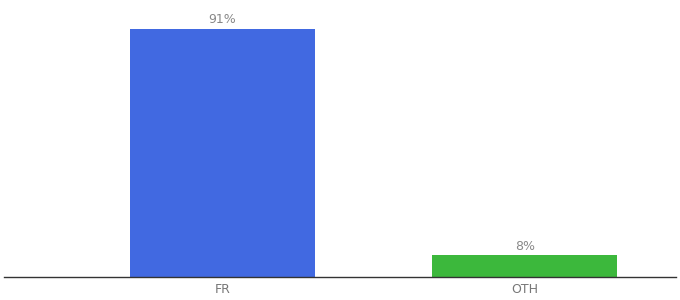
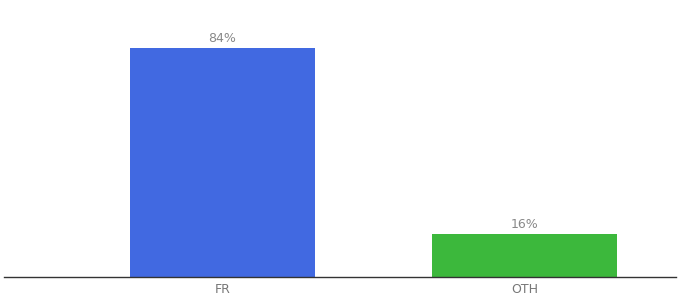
FR: 91% -> 84%
OTH: 8% -> 16%
